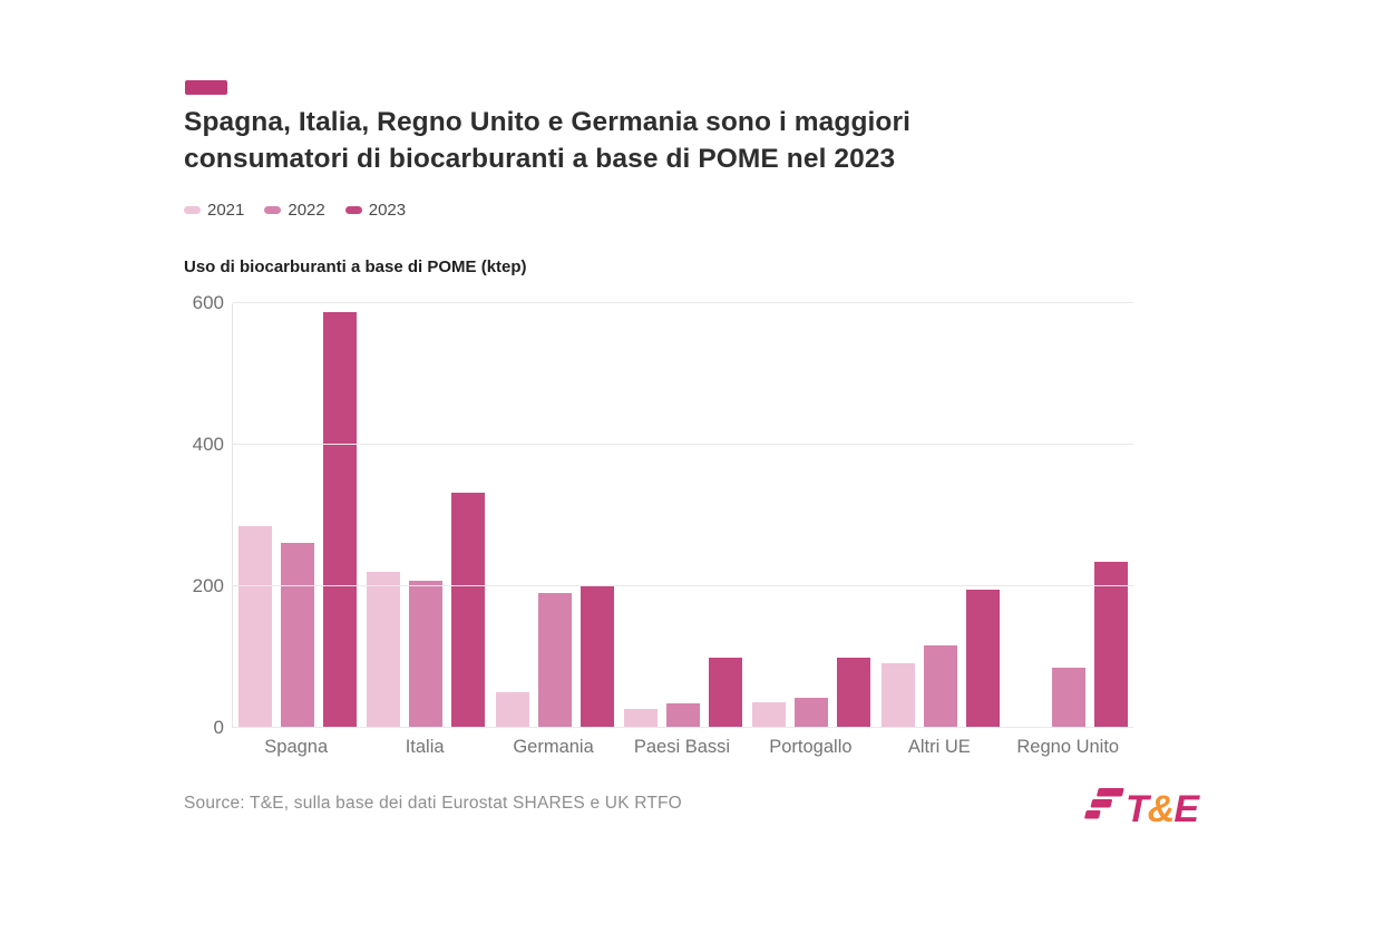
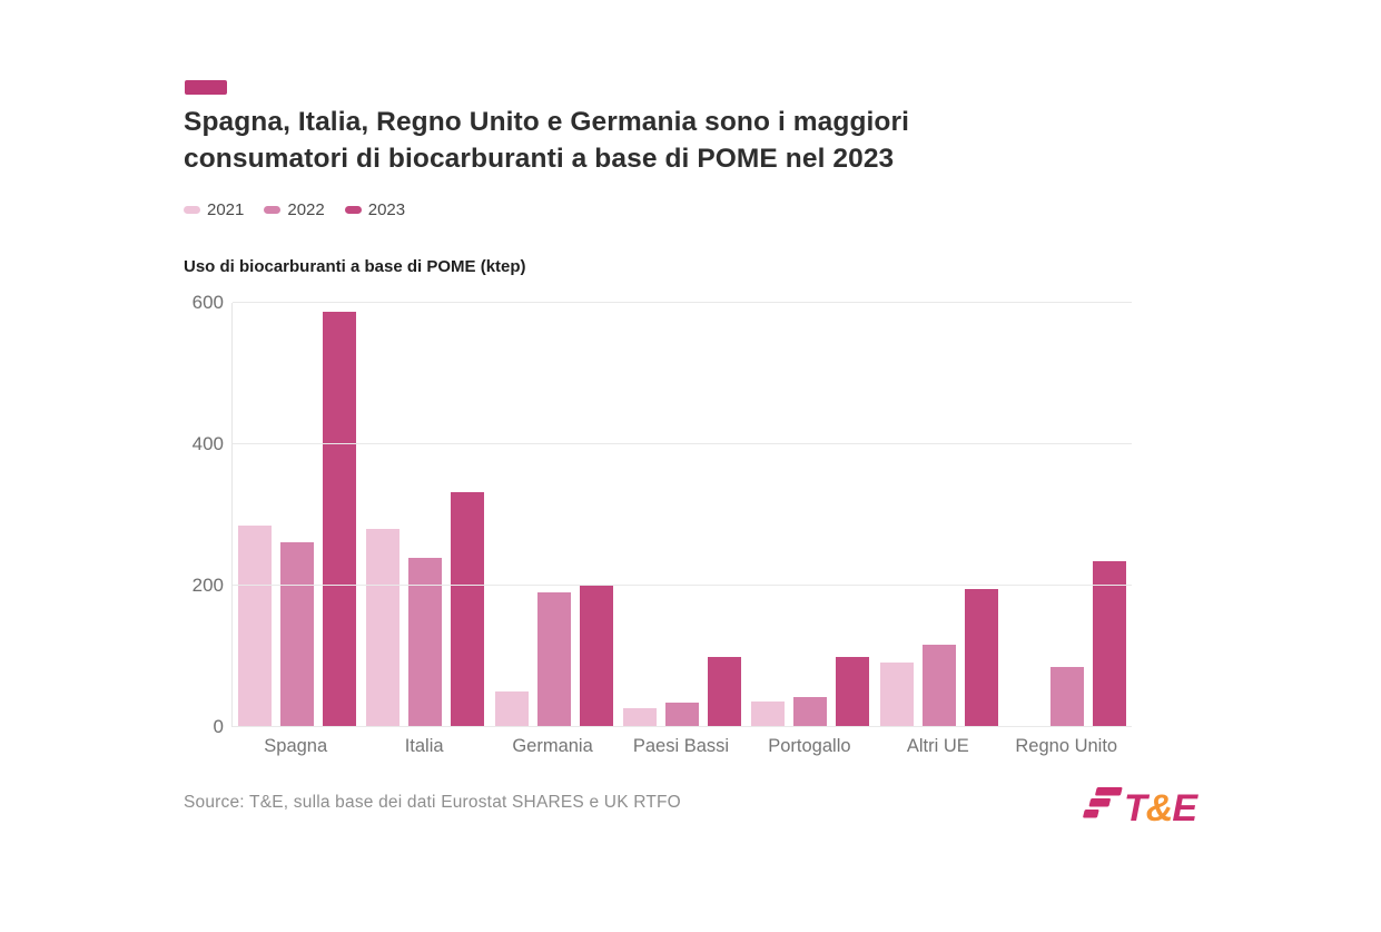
2021/Italia: 220 -> 280
2022/Italia: 210 -> 240
